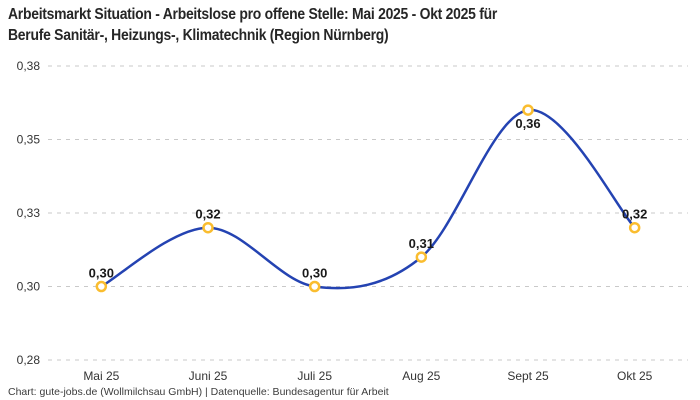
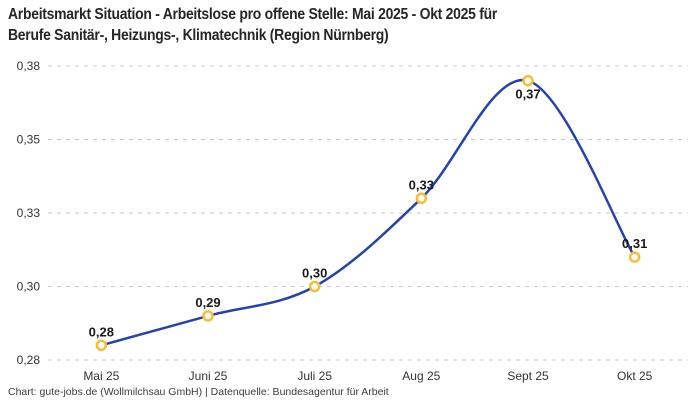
Mai 25: 0,30 -> 0,28
Juni 25: 0,32 -> 0,29
Aug 25: 0,31 -> 0,33
Sept 25: 0,36 -> 0,37
Okt 25: 0,32 -> 0,31
